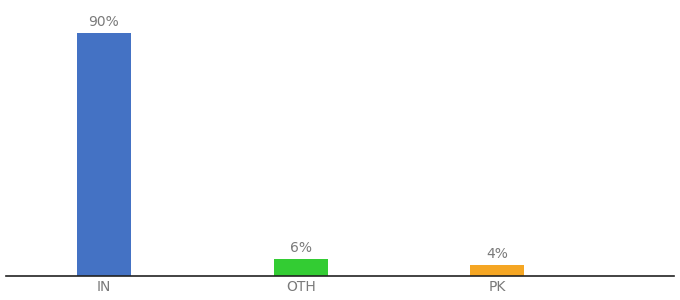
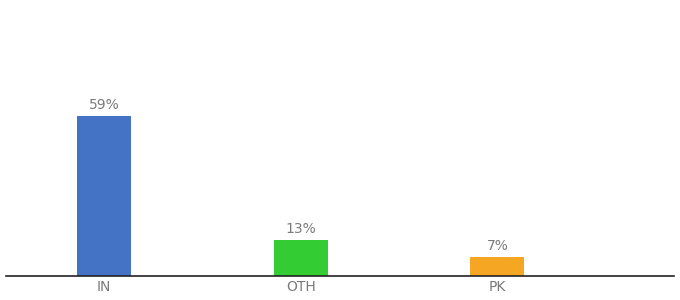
IN: 90% -> 59%
OTH: 6% -> 13%
PK: 4% -> 7%
